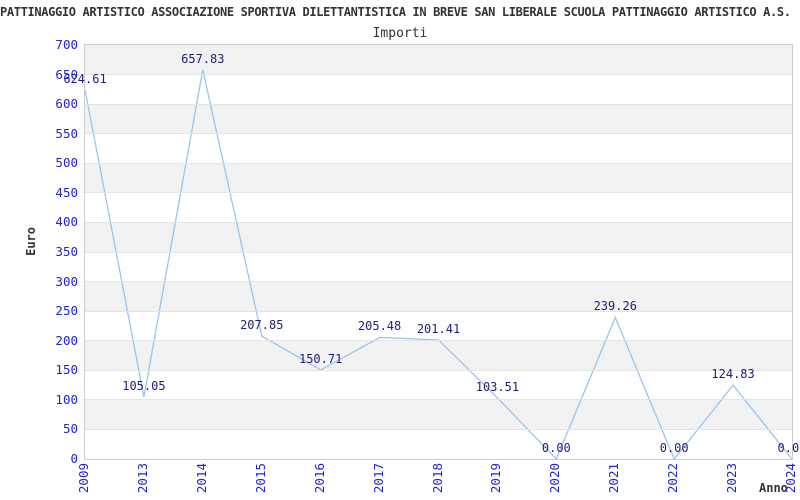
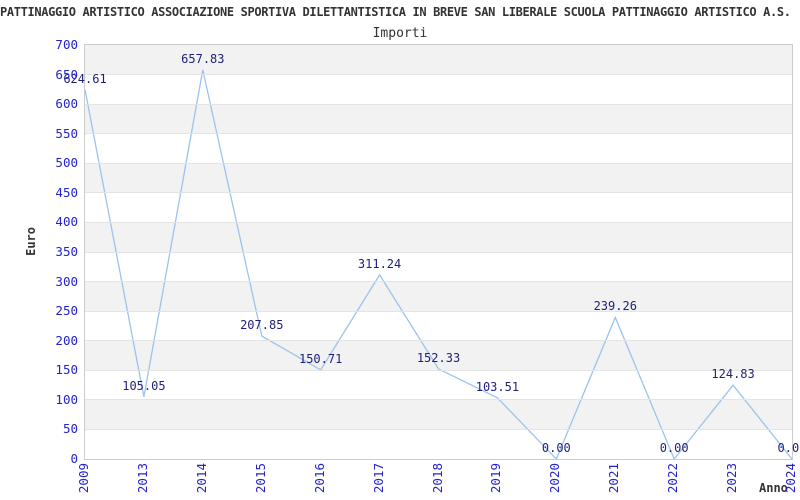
2017: 205.48 -> 311.24
2018: 201.41 -> 152.33
